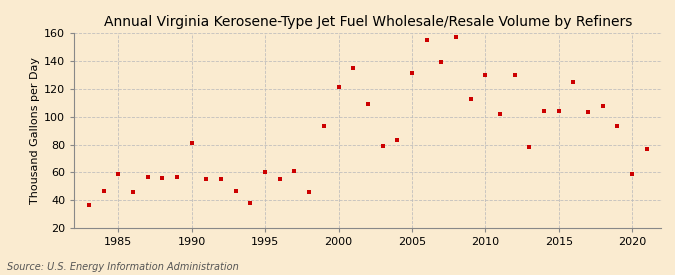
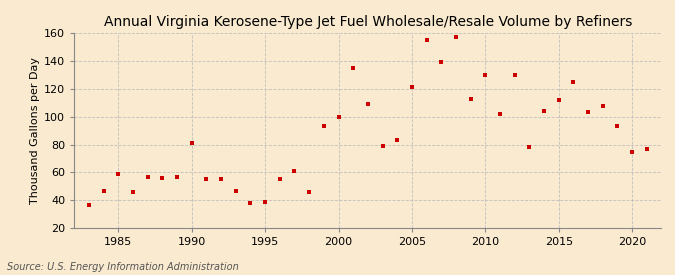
1995: 60 -> 39
2000: 121 -> 100
2005: 131 -> 121
2015: 104 -> 112
2020: 59 -> 75
